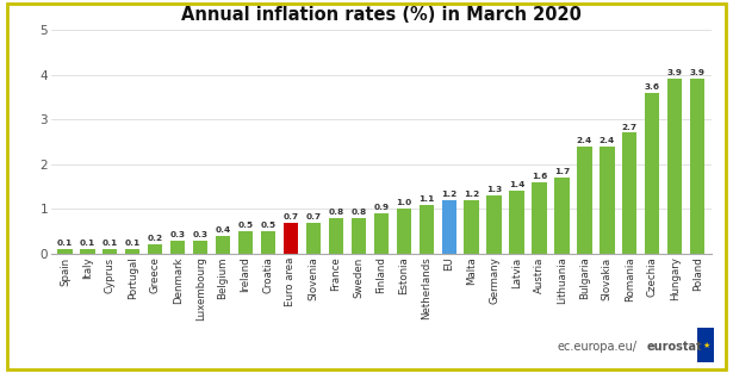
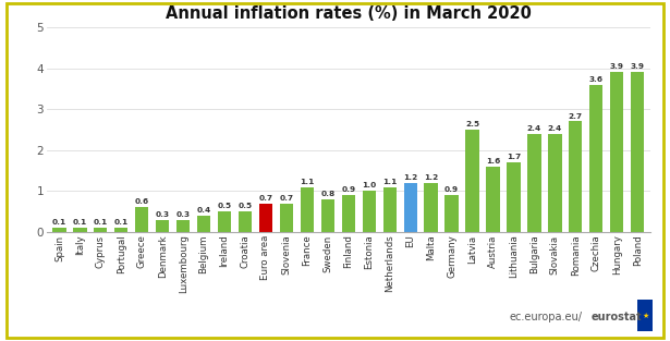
Greece: 0.2 -> 0.6
France: 0.8 -> 1.1
Germany: 1.3 -> 0.9
Latvia: 1.4 -> 2.5
